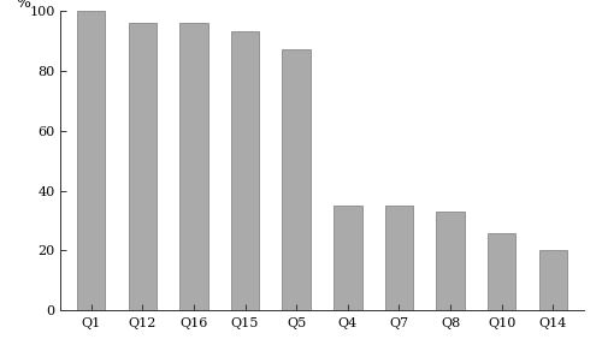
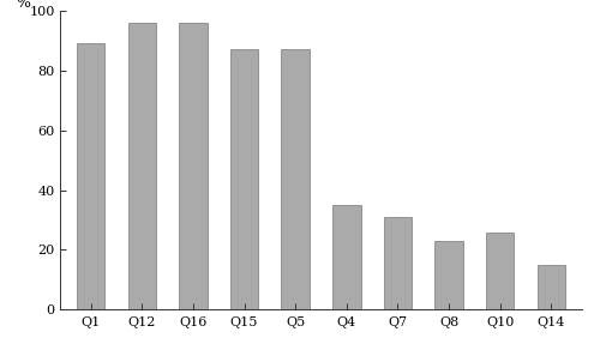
Q1: 100 -> 89
Q15: 93 -> 87
Q7: 35 -> 31
Q8: 33 -> 23
Q14: 20 -> 15
